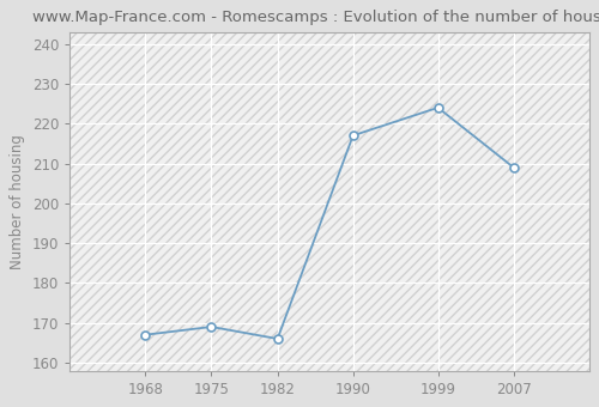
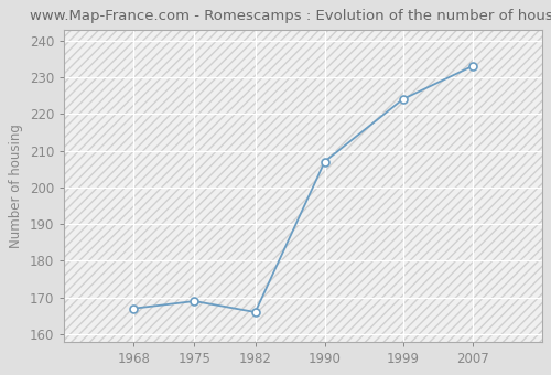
1990: 217 -> 207
2007: 209 -> 233
